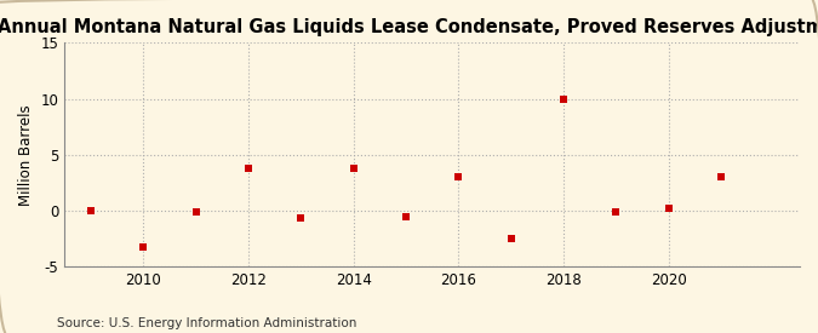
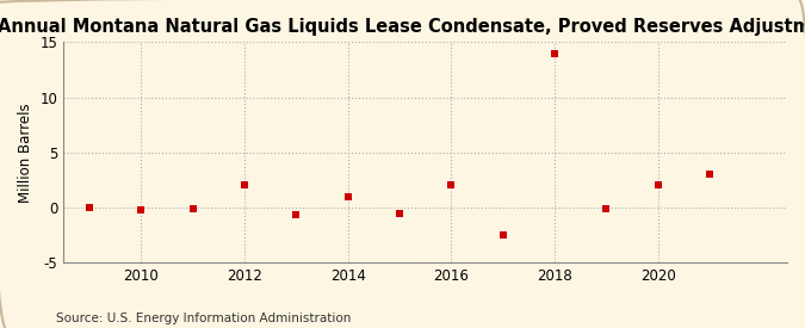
2010: -3.2 -> -0.2
2012: 3.8 -> 2.0
2014: 3.8 -> 1.0
2016: 3.0 -> 2.0
2018: 10.0 -> 14.0
2020: 0.2 -> 2.0
